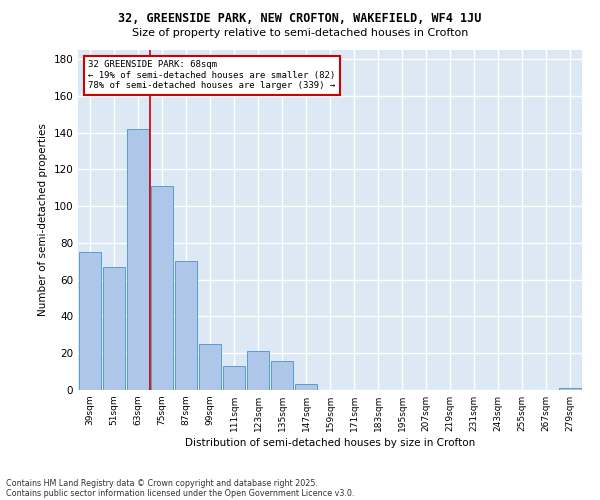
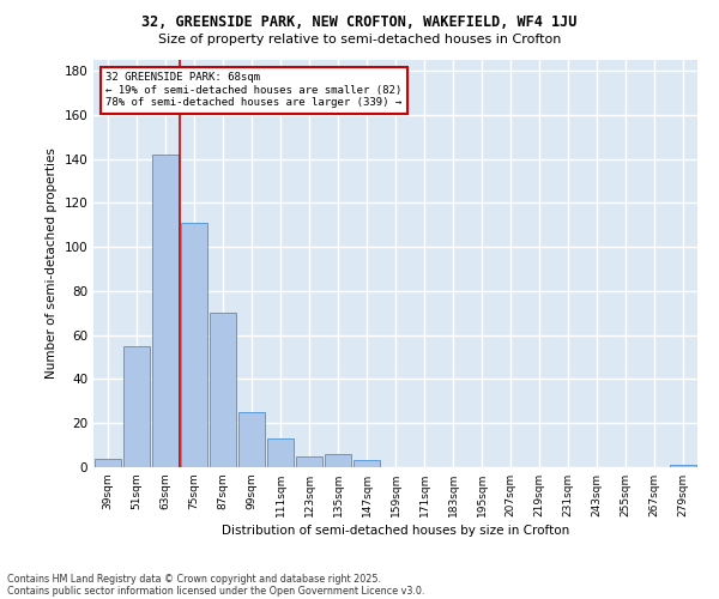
39sqm: 75 -> 4
51sqm: 67 -> 55
123sqm: 21 -> 5
135sqm: 16 -> 6
